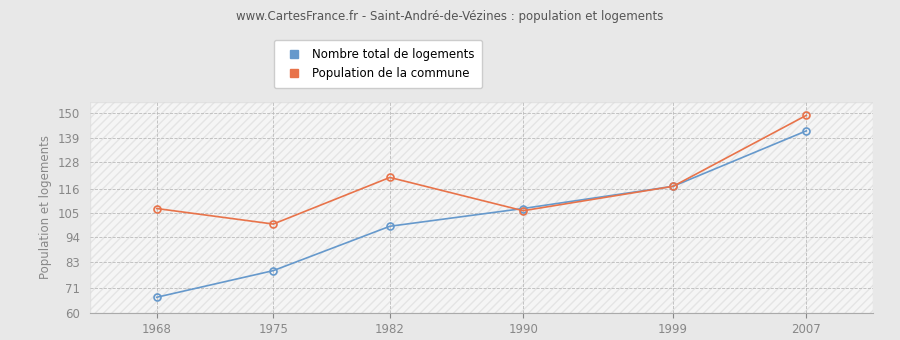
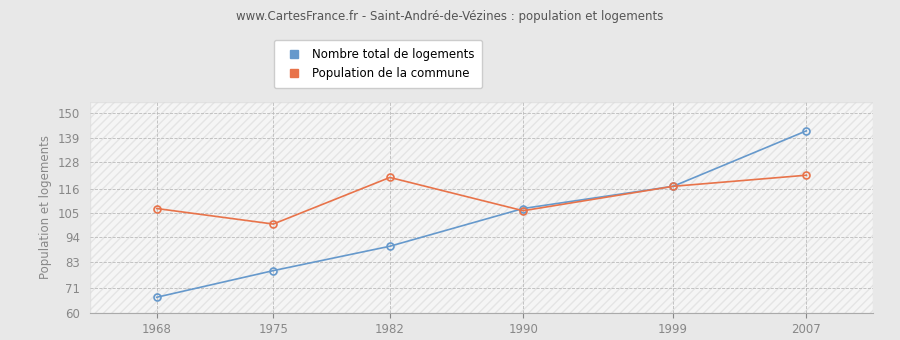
Nombre total de logements/1982: 99 -> 90
Population de la commune/2007: 149 -> 122
